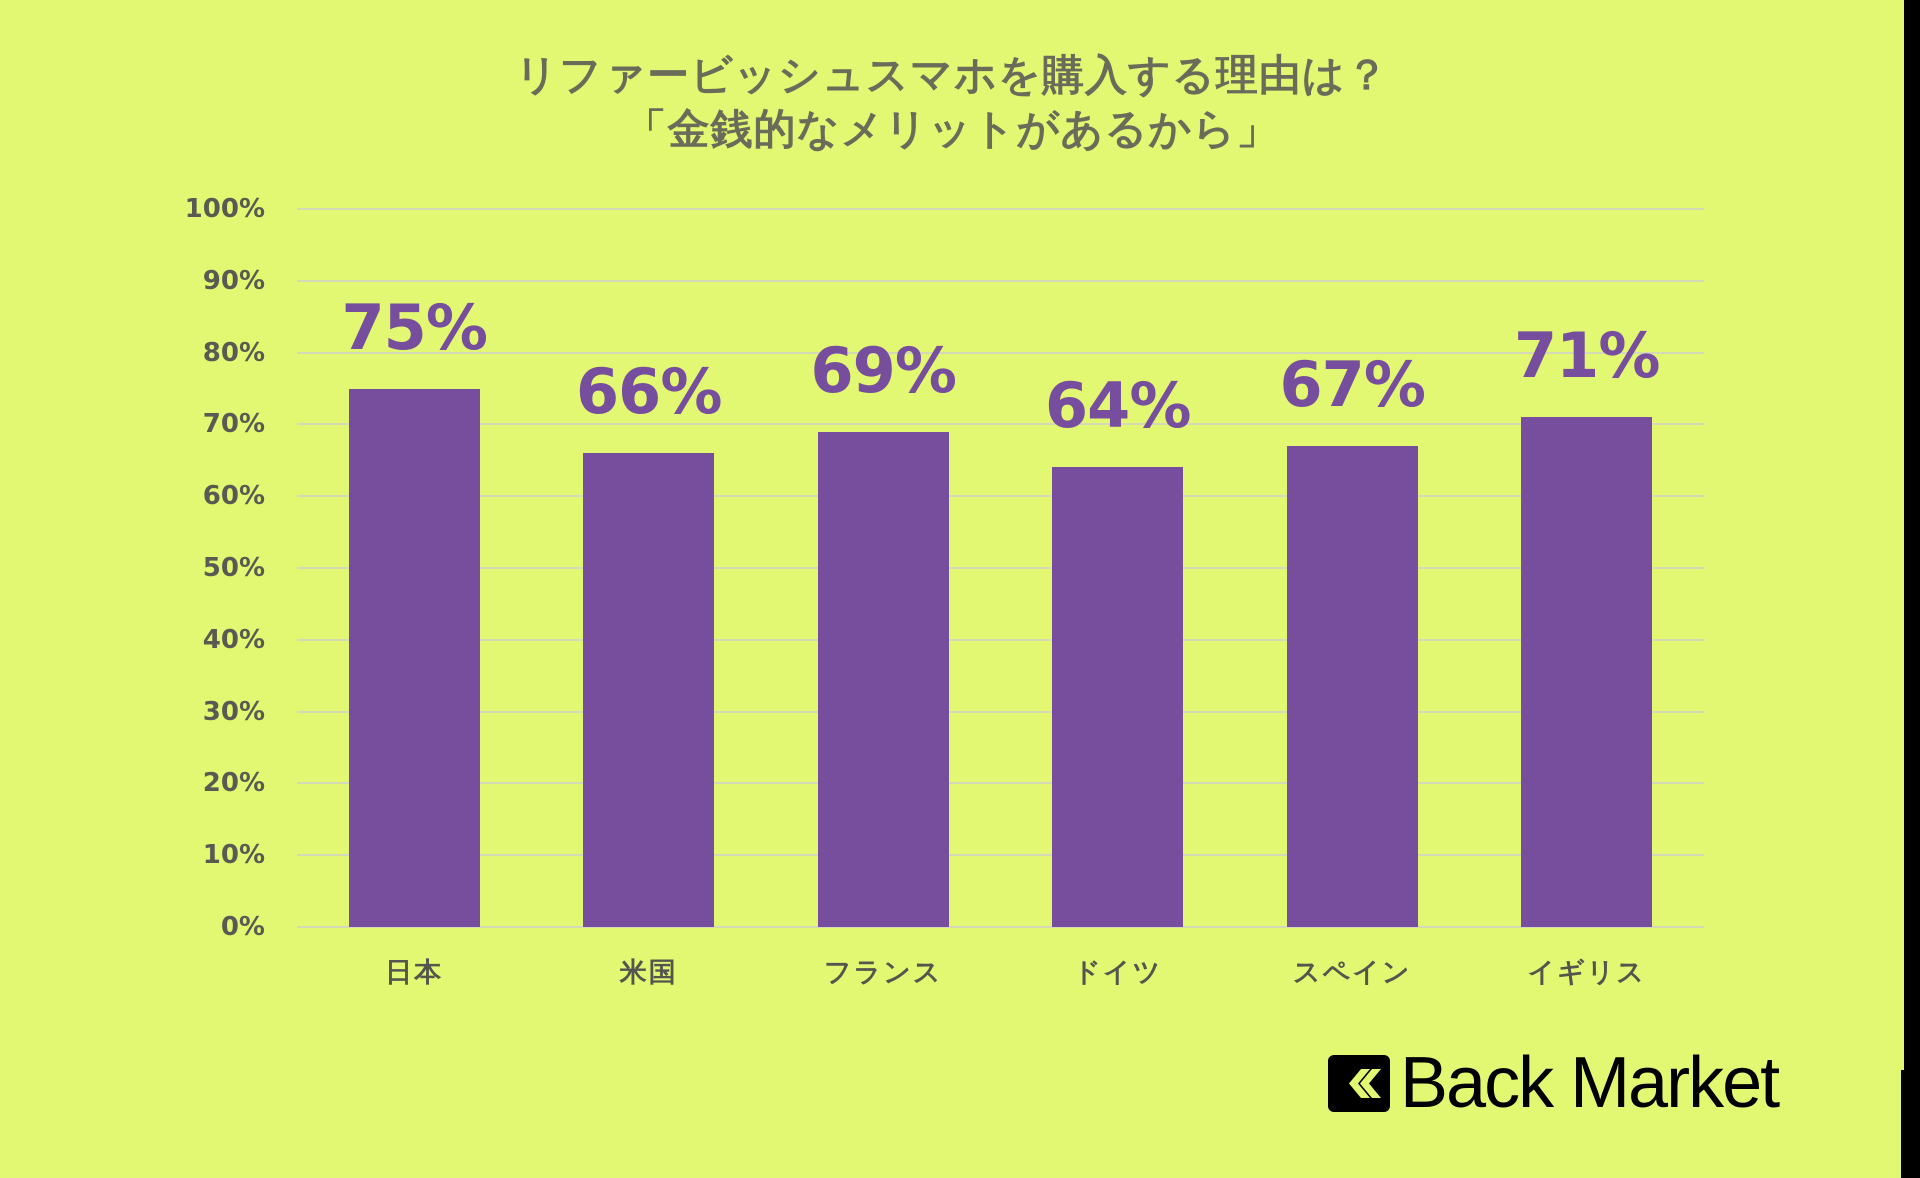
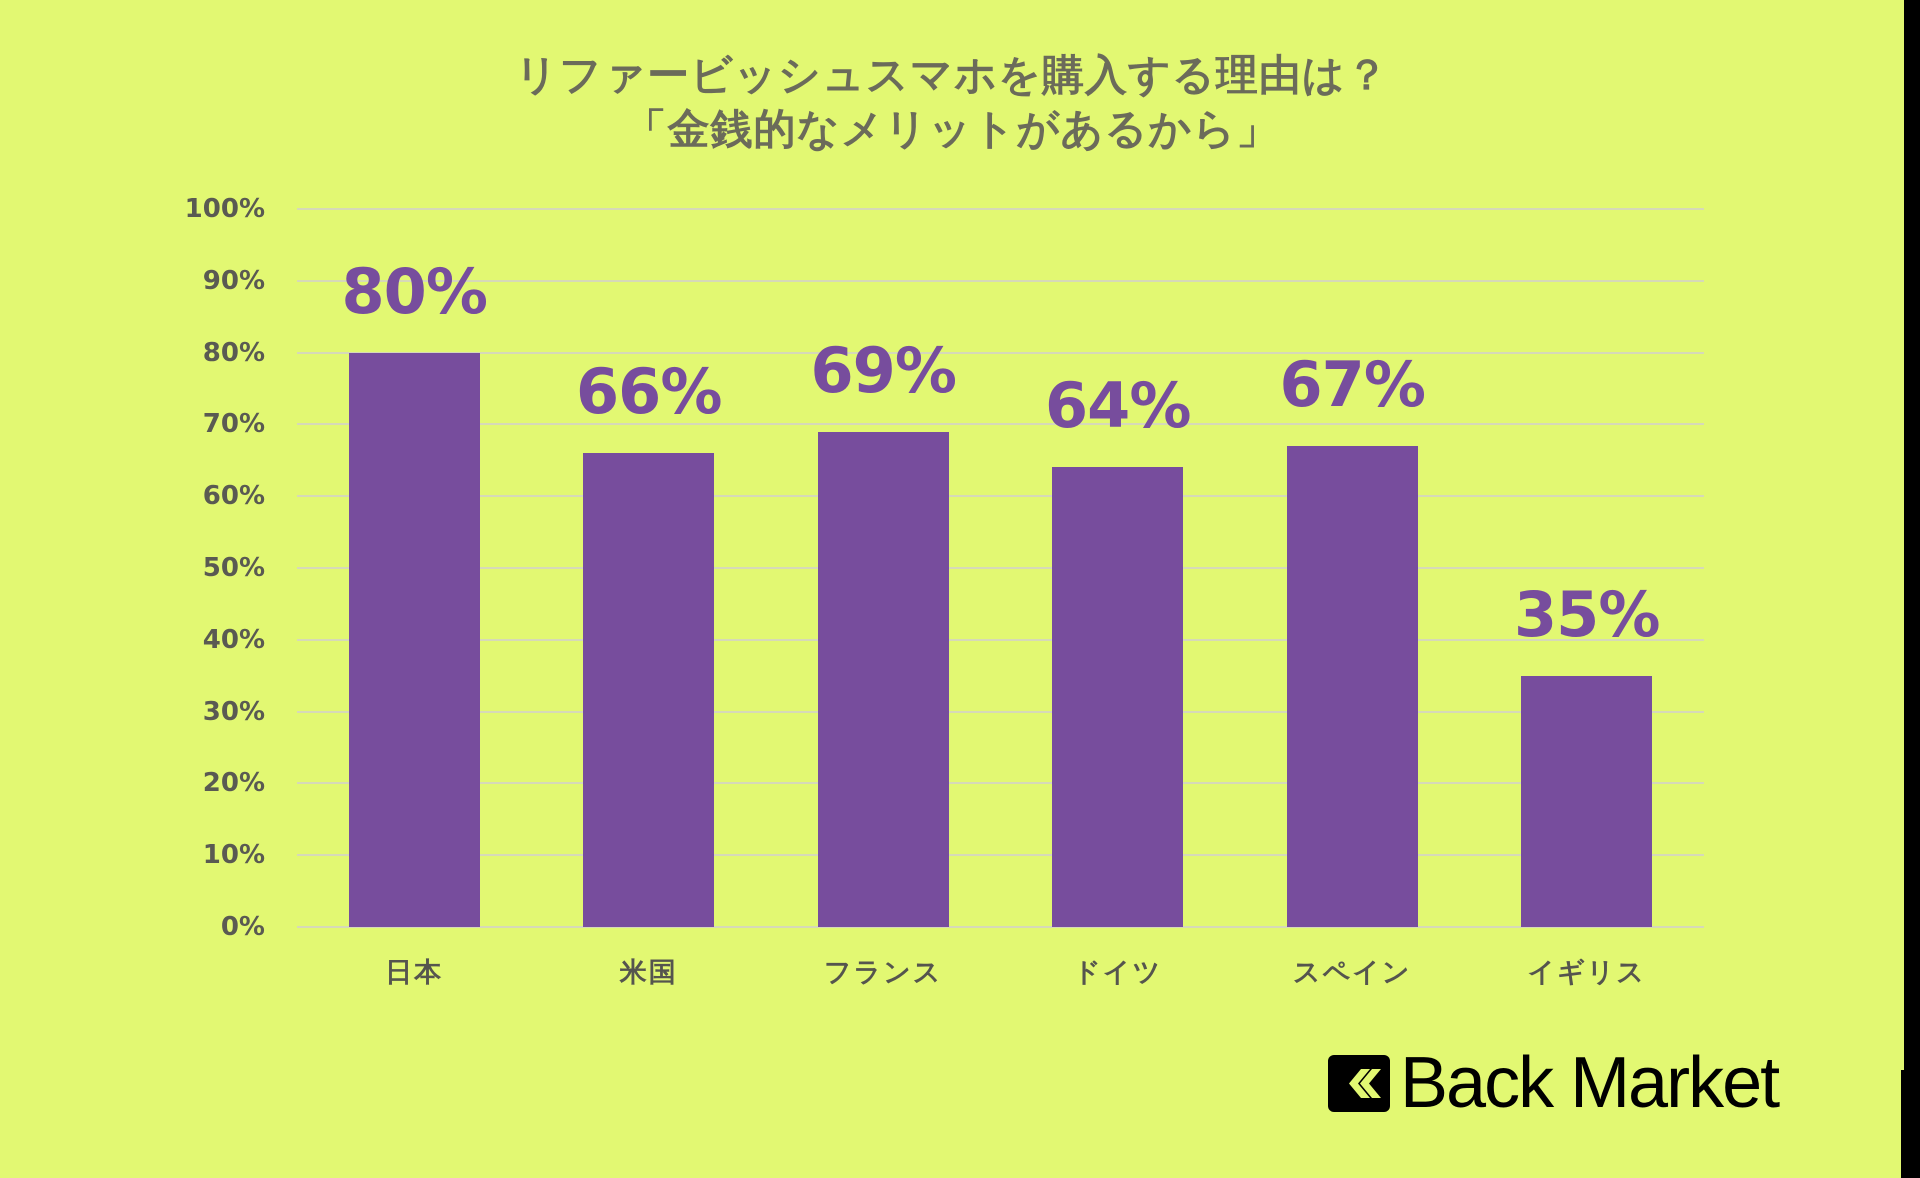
日本: 75% -> 80%
イギリス: 71% -> 35%
